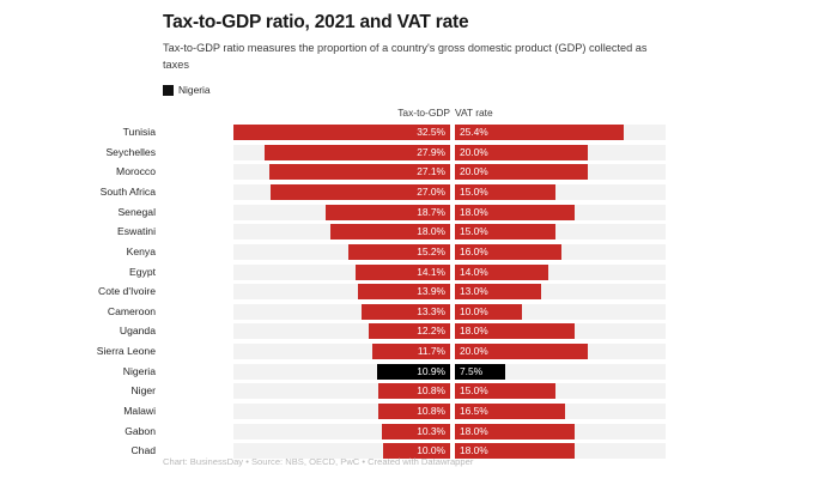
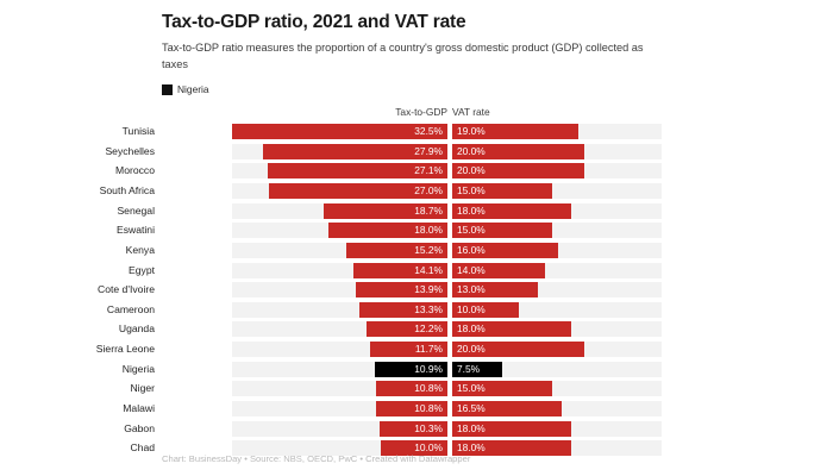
VAT rate/Tunisia: 25.4% -> 19.0%
